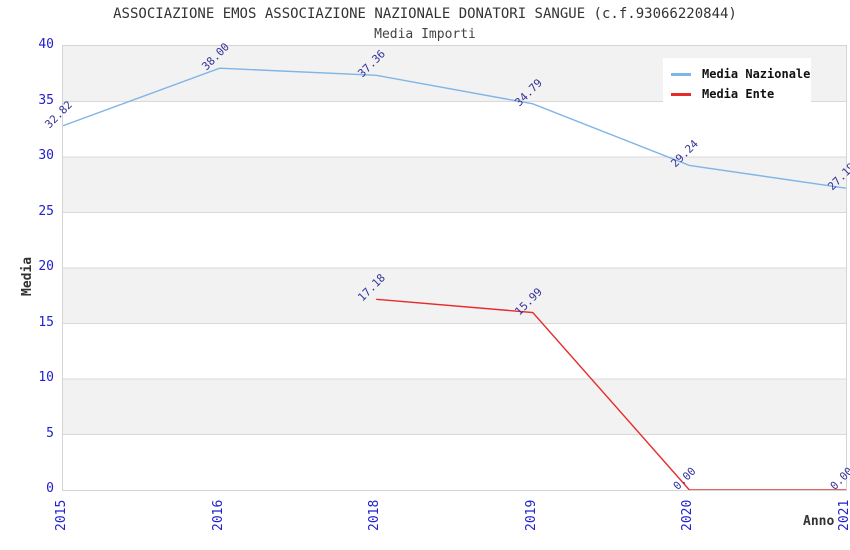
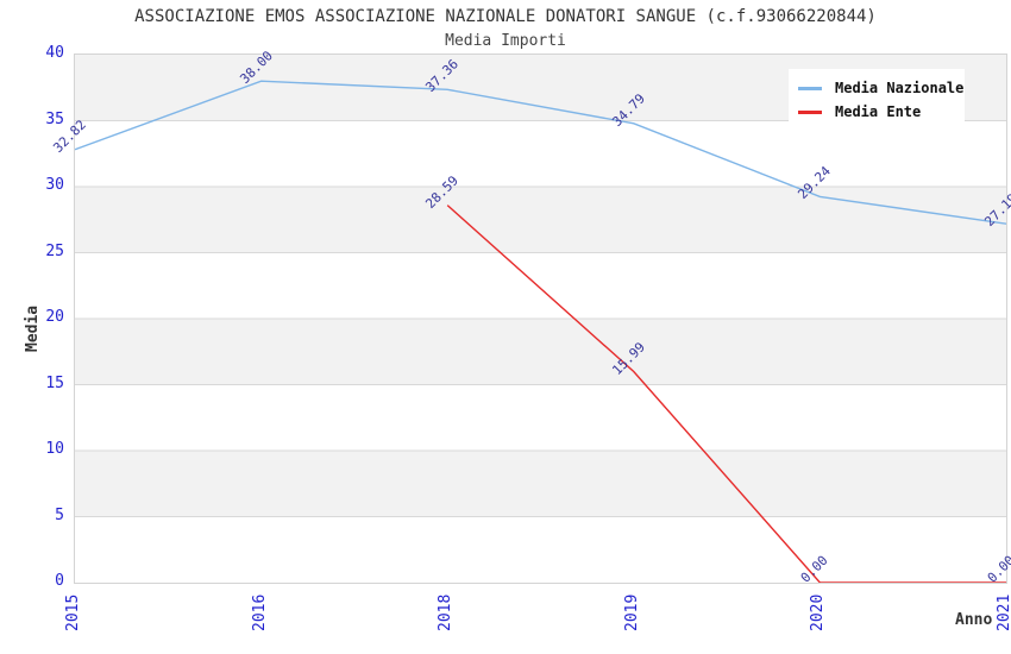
Media Ente/2018: 17.18 -> 28.59
